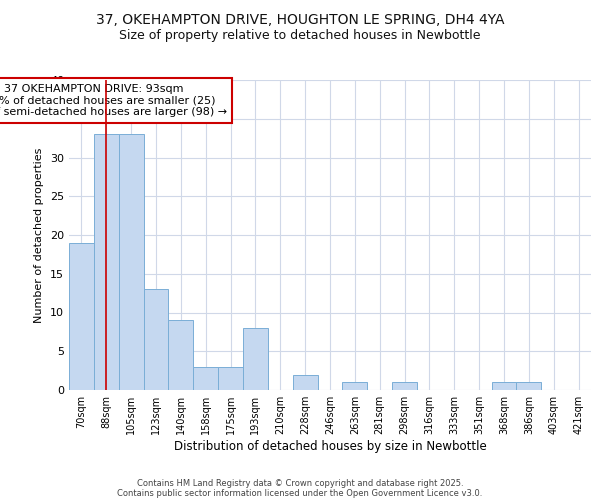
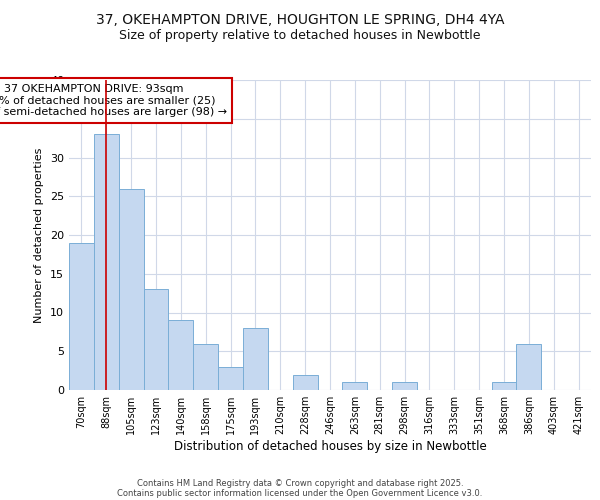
105sqm: 33 -> 26
158sqm: 3 -> 6
386sqm: 1 -> 6
